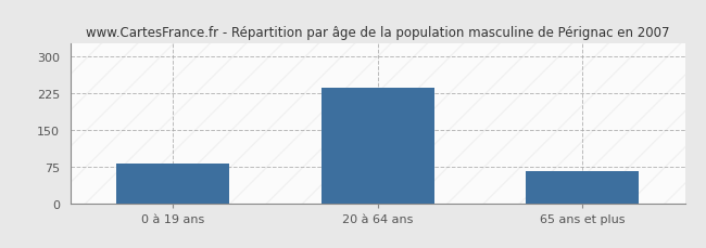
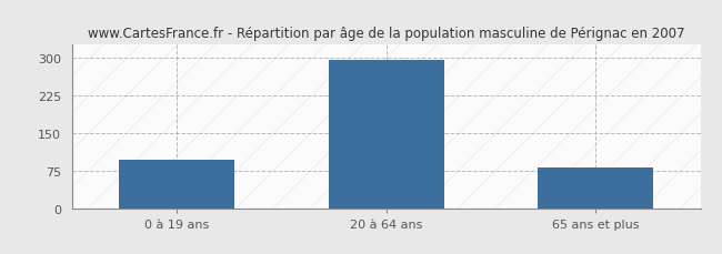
0 à 19 ans: 80 -> 97
20 à 64 ans: 235 -> 296
65 ans et plus: 65 -> 80
